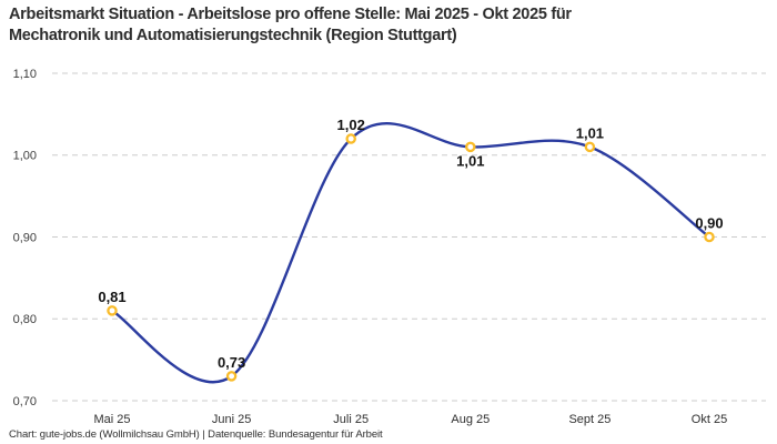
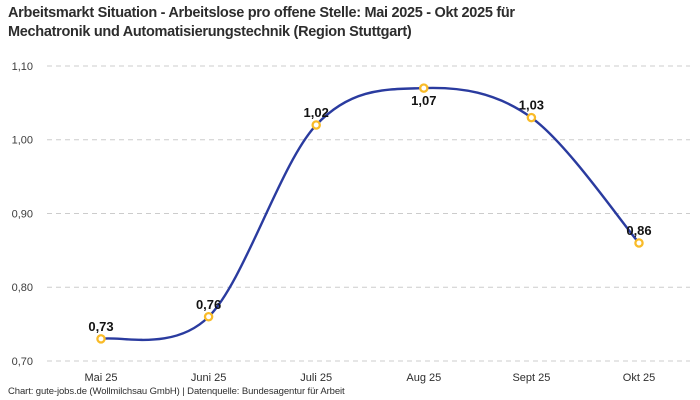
Mai 25: 0,81 -> 0,73
Juni 25: 0,73 -> 0,76
Aug 25: 1,01 -> 1,07
Sept 25: 1,01 -> 1,03
Okt 25: 0,90 -> 0,86
